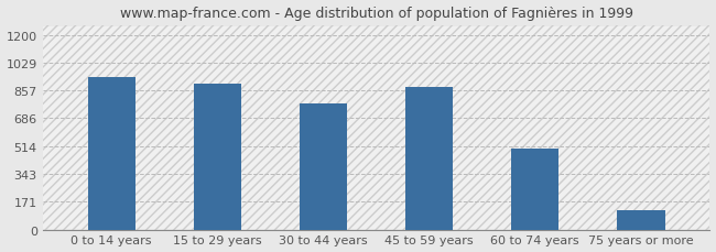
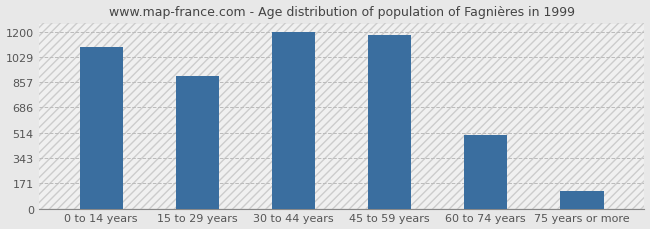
0 to 14 years: 940 -> 1100
30 to 44 years: 780 -> 1200
45 to 59 years: 880 -> 1180
